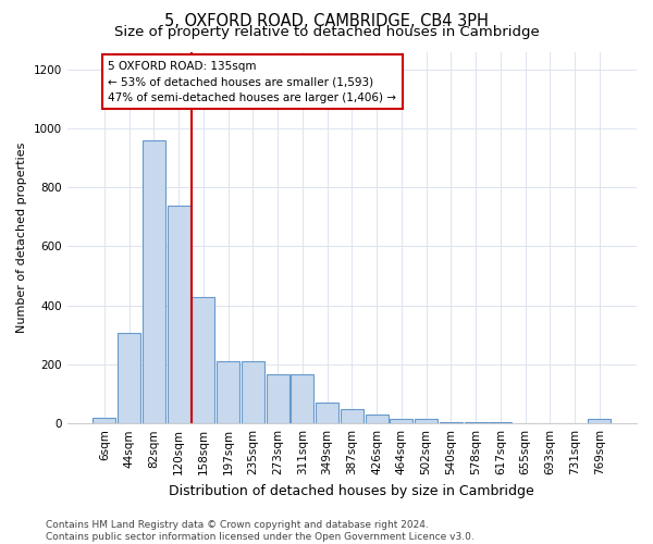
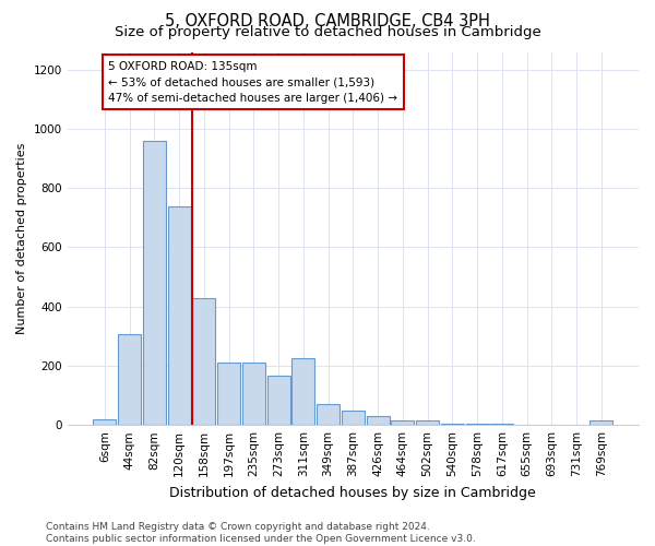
311sqm: 165 -> 225
